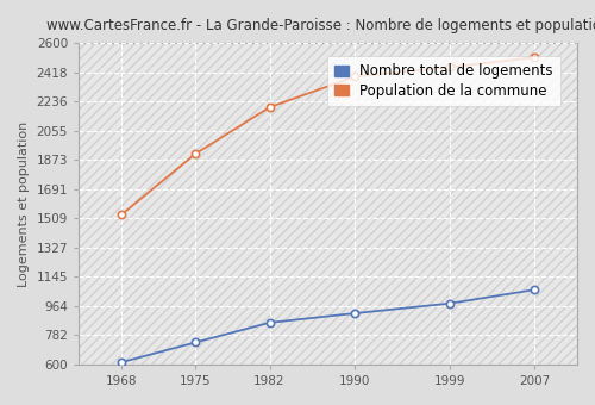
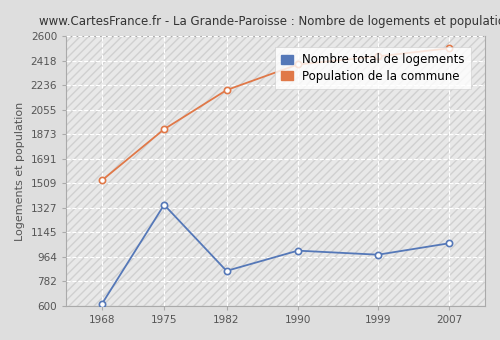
Nombre total de logements/1975: 740 -> 1350
Nombre total de logements/1990: 920 -> 1010
